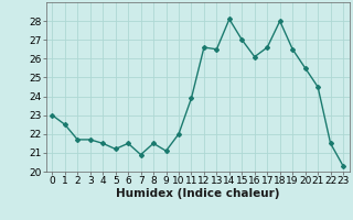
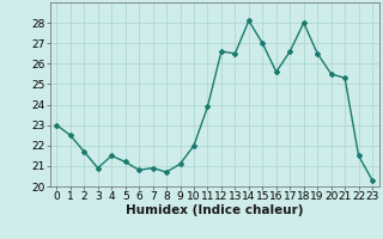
3: 21.7 -> 20.9
6: 21.5 -> 20.8
8: 21.5 -> 20.7
16: 26.1 -> 25.6
21: 24.5 -> 25.3
